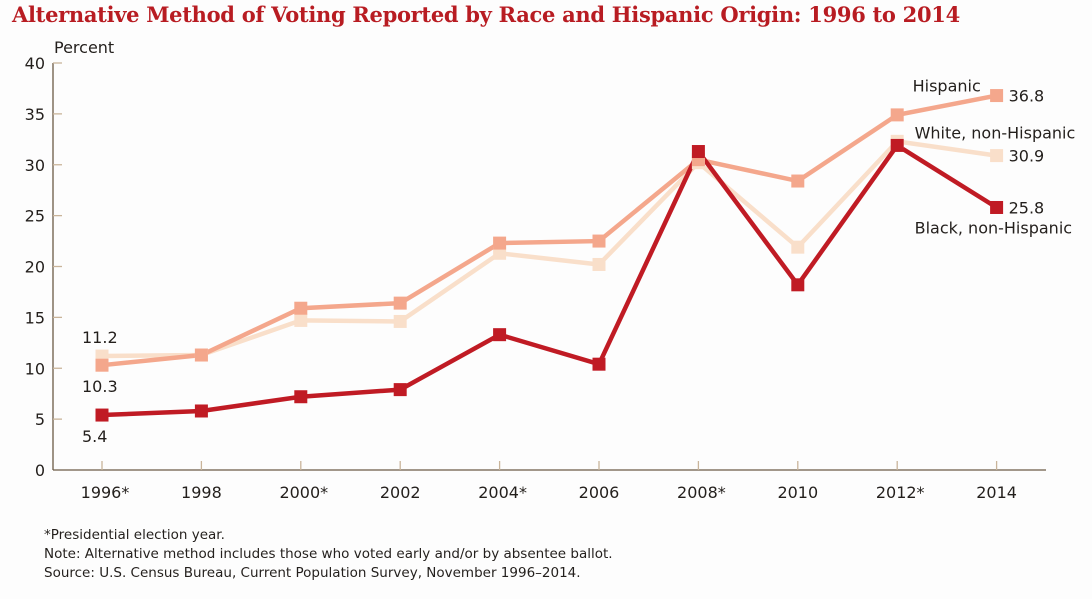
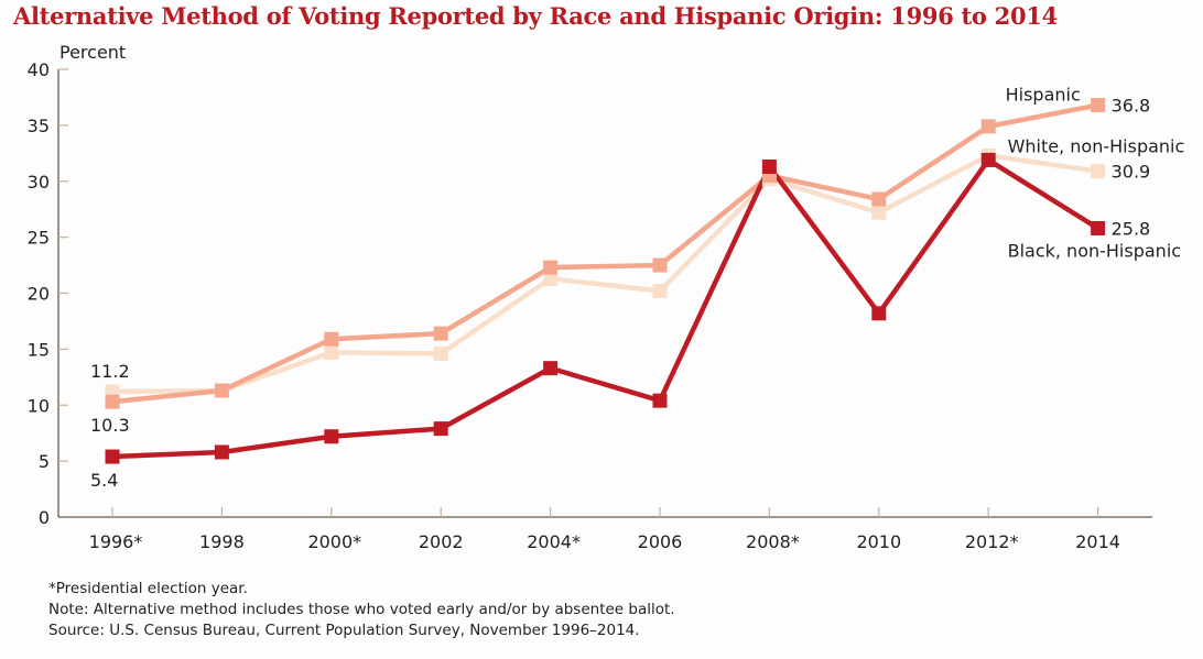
White, non-Hispanic/2010: 21.9 -> 27.2
